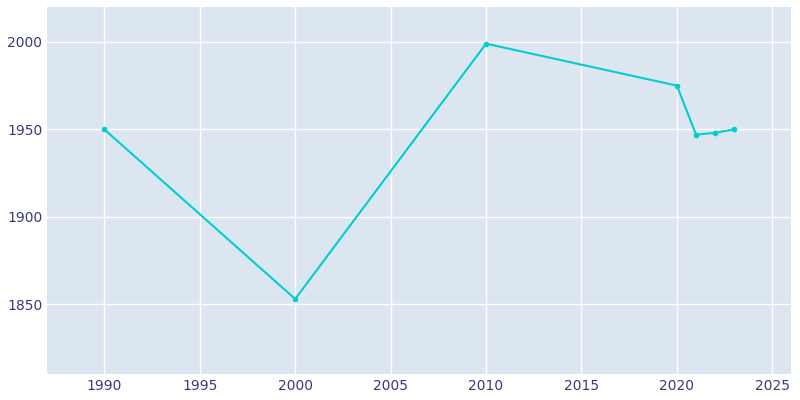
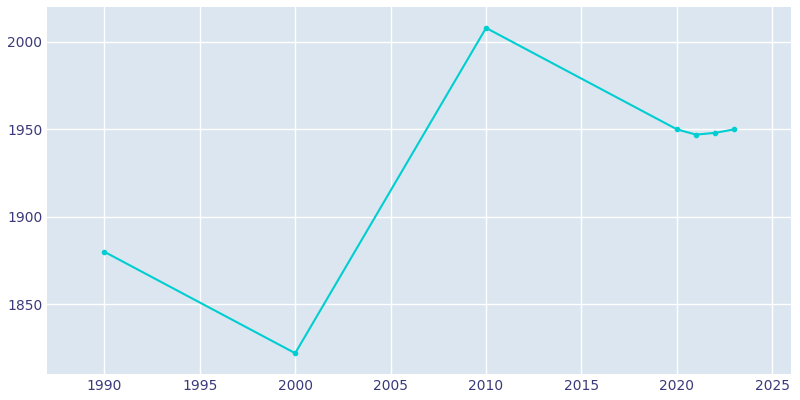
1990: 1950 -> 1880
2000: 1853 -> 1822
2010: 1999 -> 2008
2020: 1975 -> 1950
